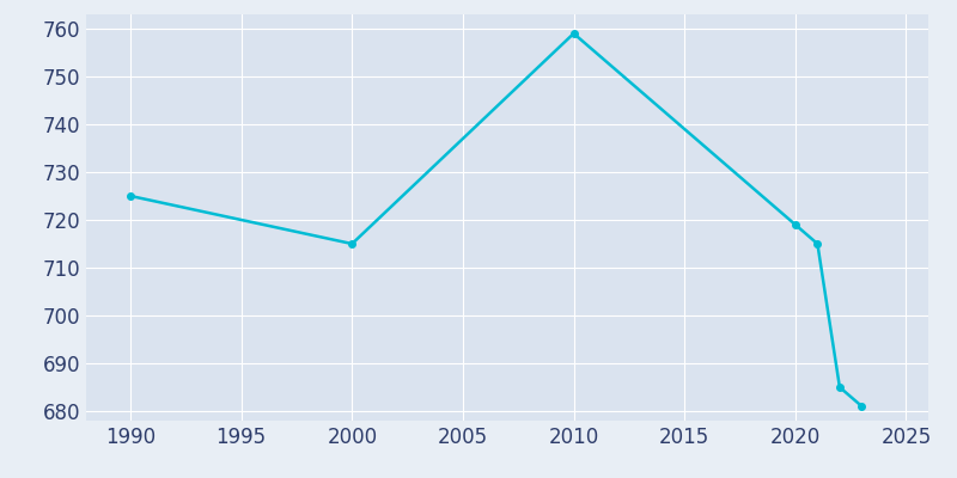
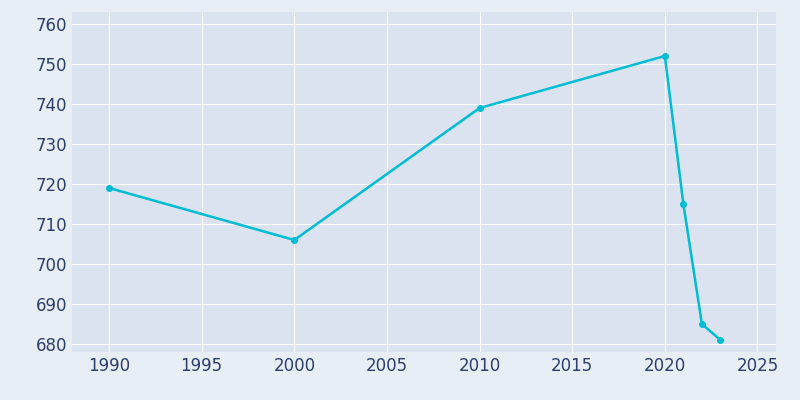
1990: 725 -> 719
2000: 715 -> 706
2010: 759 -> 739
2020: 719 -> 752
